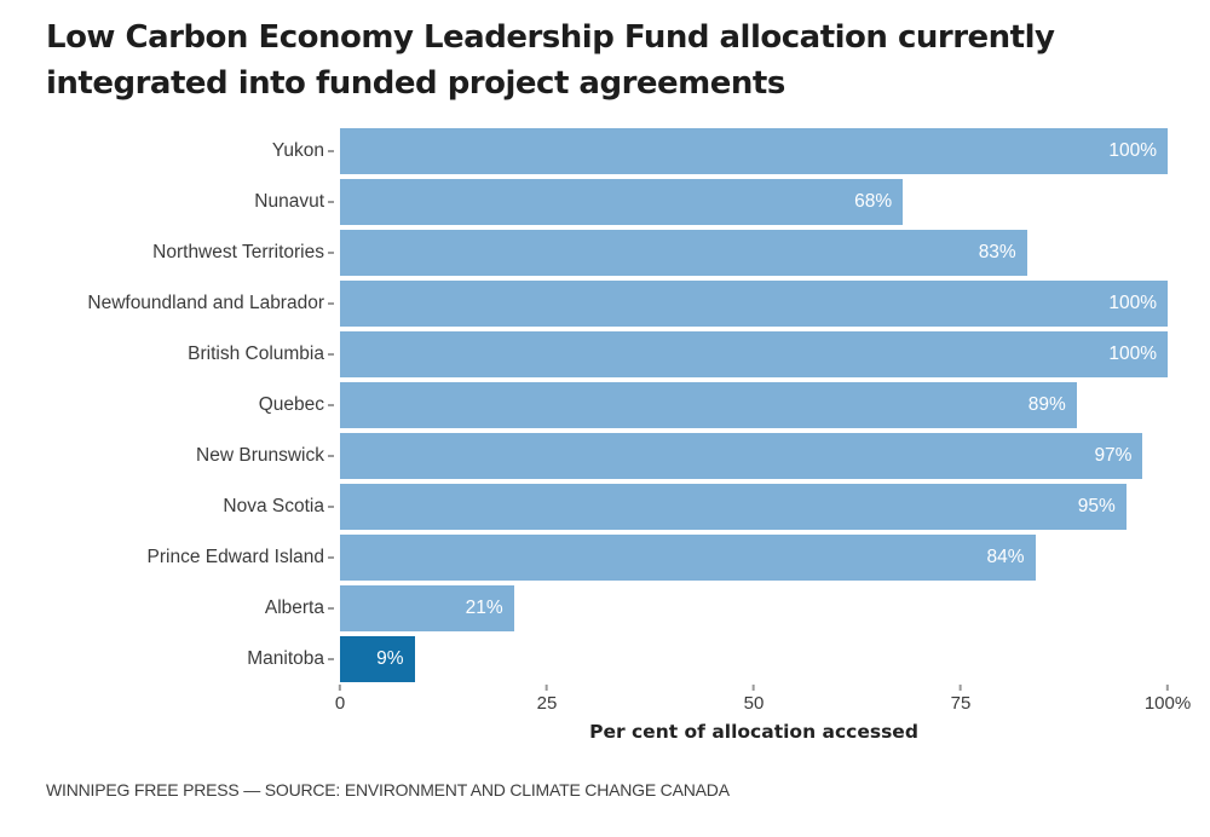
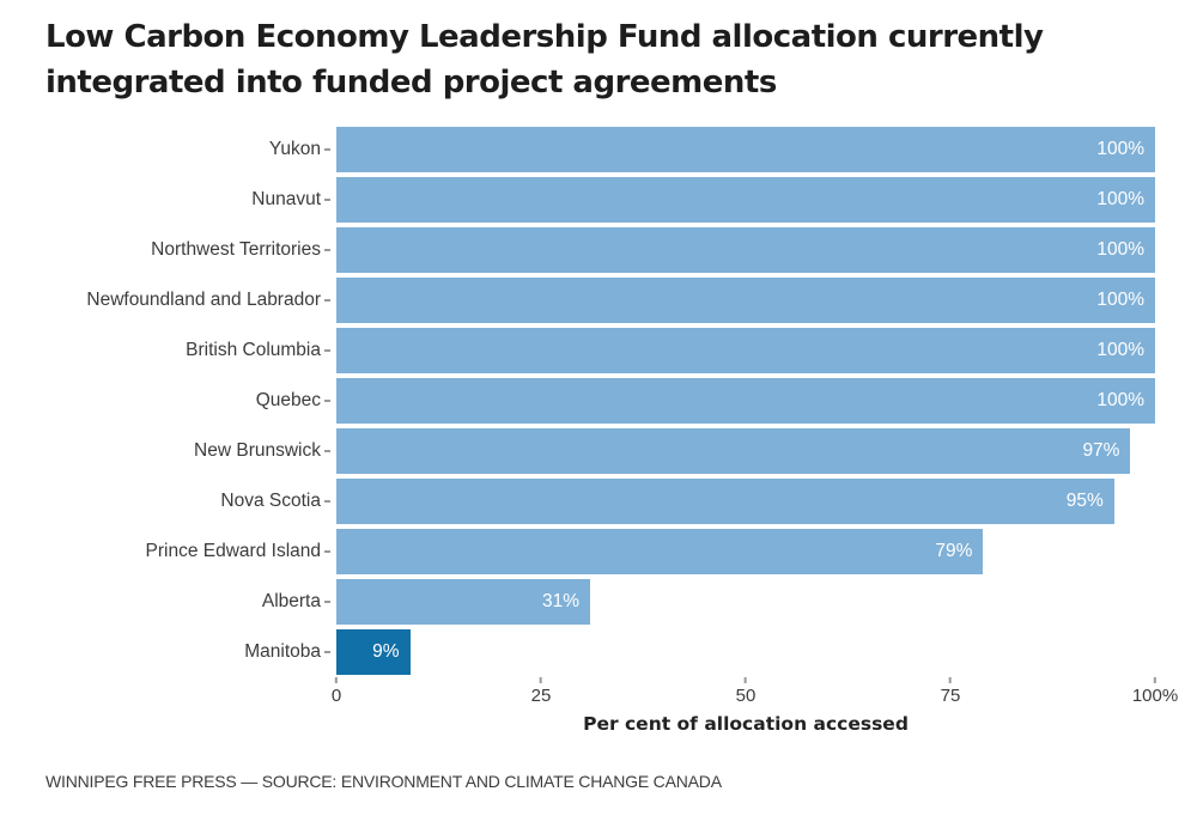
Nunavut: 68% -> 100%
Northwest Territories: 83% -> 100%
Quebec: 89% -> 100%
Prince Edward Island: 84% -> 79%
Alberta: 21% -> 31%
